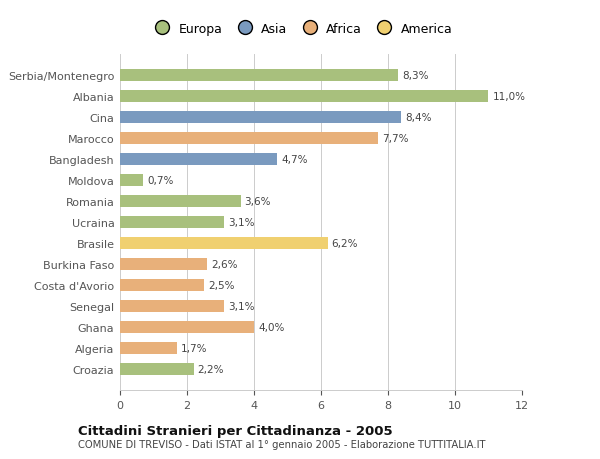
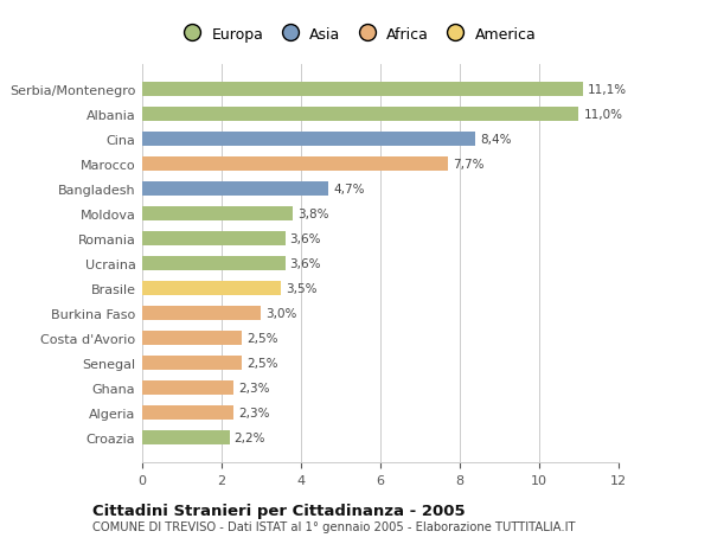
Serbia/Montenegro: 8,3% -> 11,1%
Moldova: 0,7% -> 3,8%
Ucraina: 3,1% -> 3,6%
Brasile: 6,2% -> 3,5%
Burkina Faso: 2,6% -> 3,0%
Senegal: 3,1% -> 2,5%
Ghana: 4,0% -> 2,3%
Algeria: 1,7% -> 2,3%
